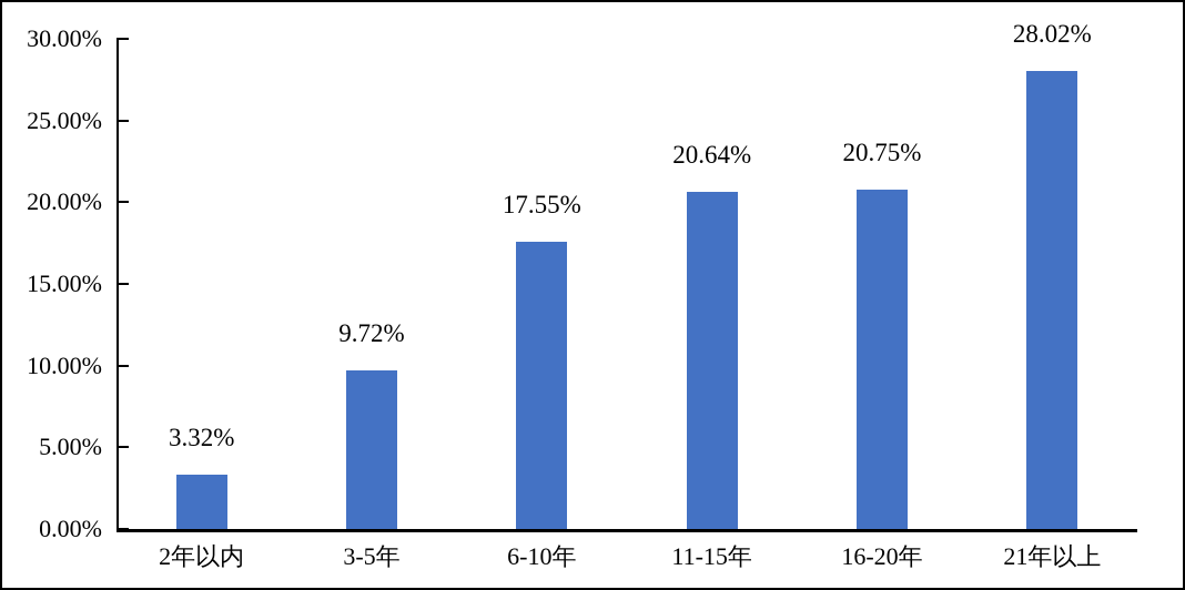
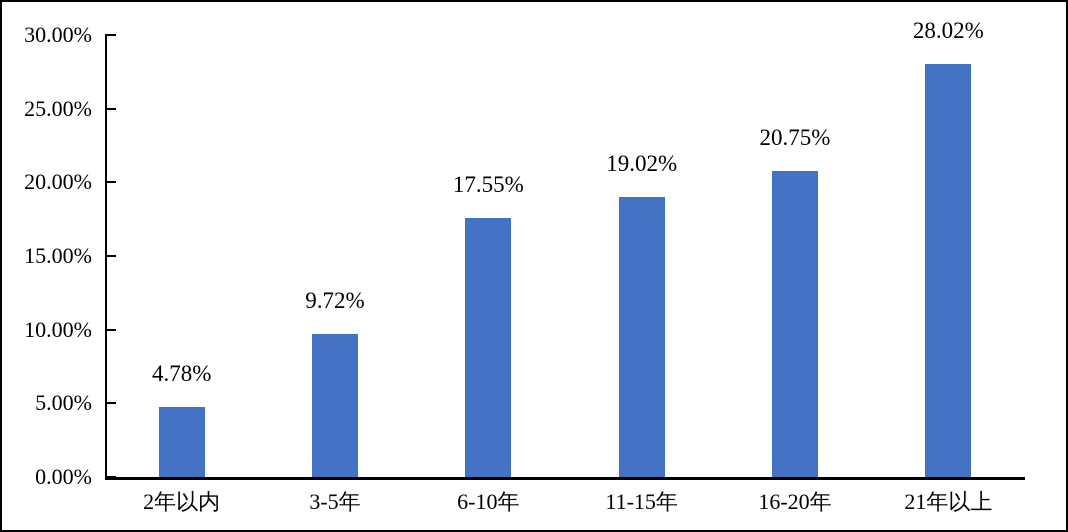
2年以内: 3.32% -> 4.78%
11-15年: 20.64% -> 19.02%
